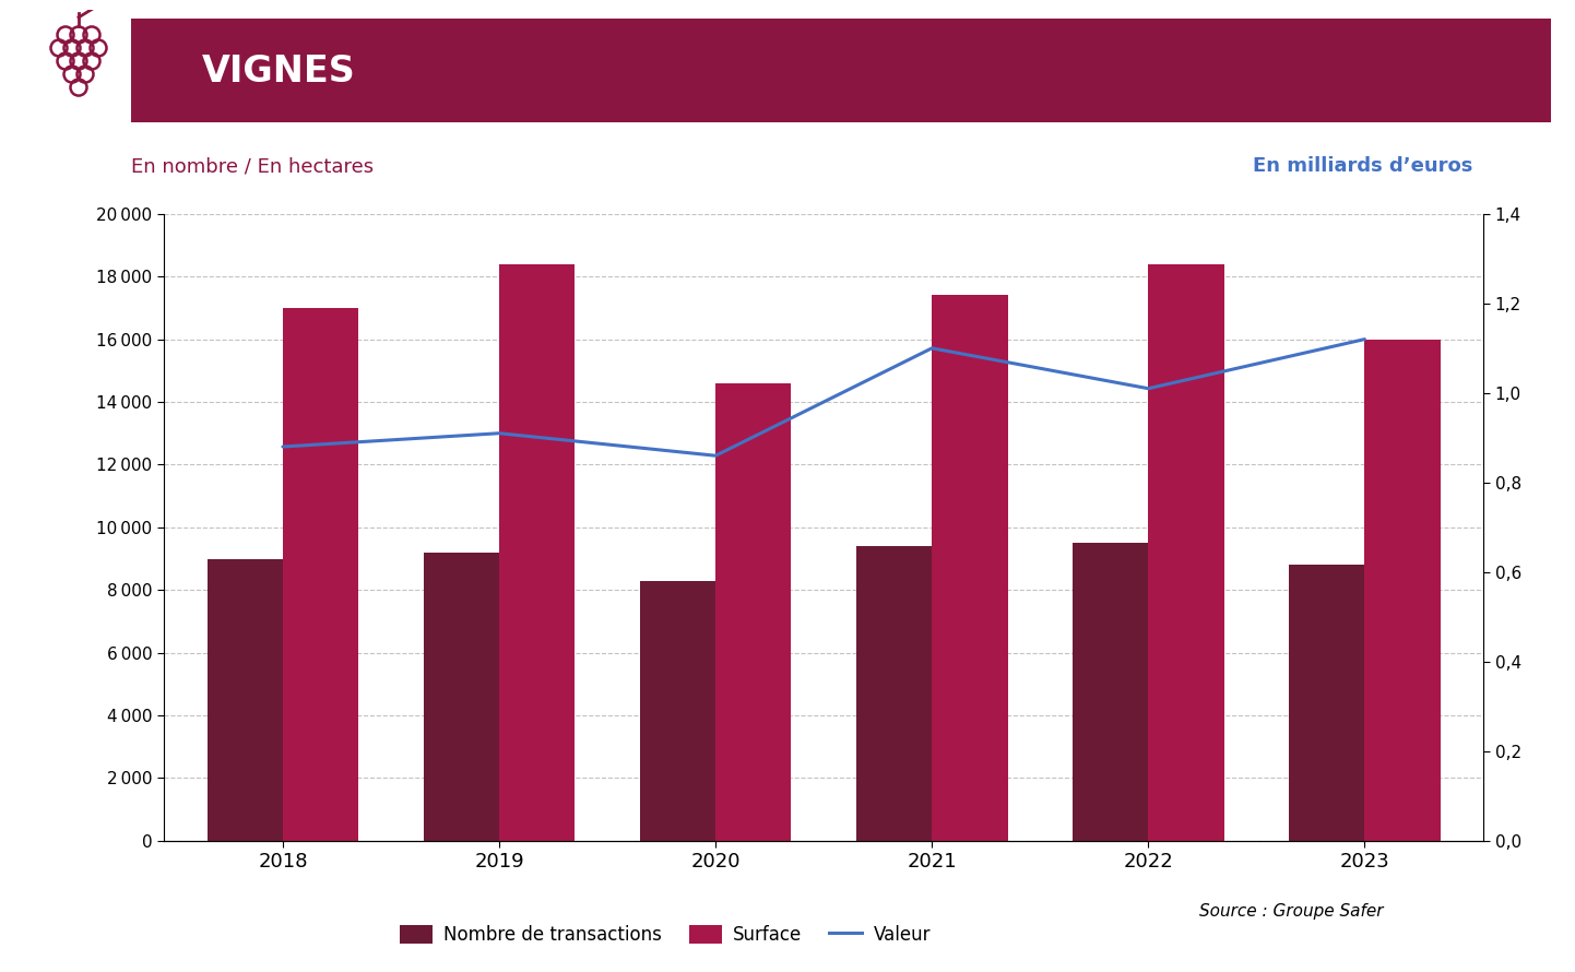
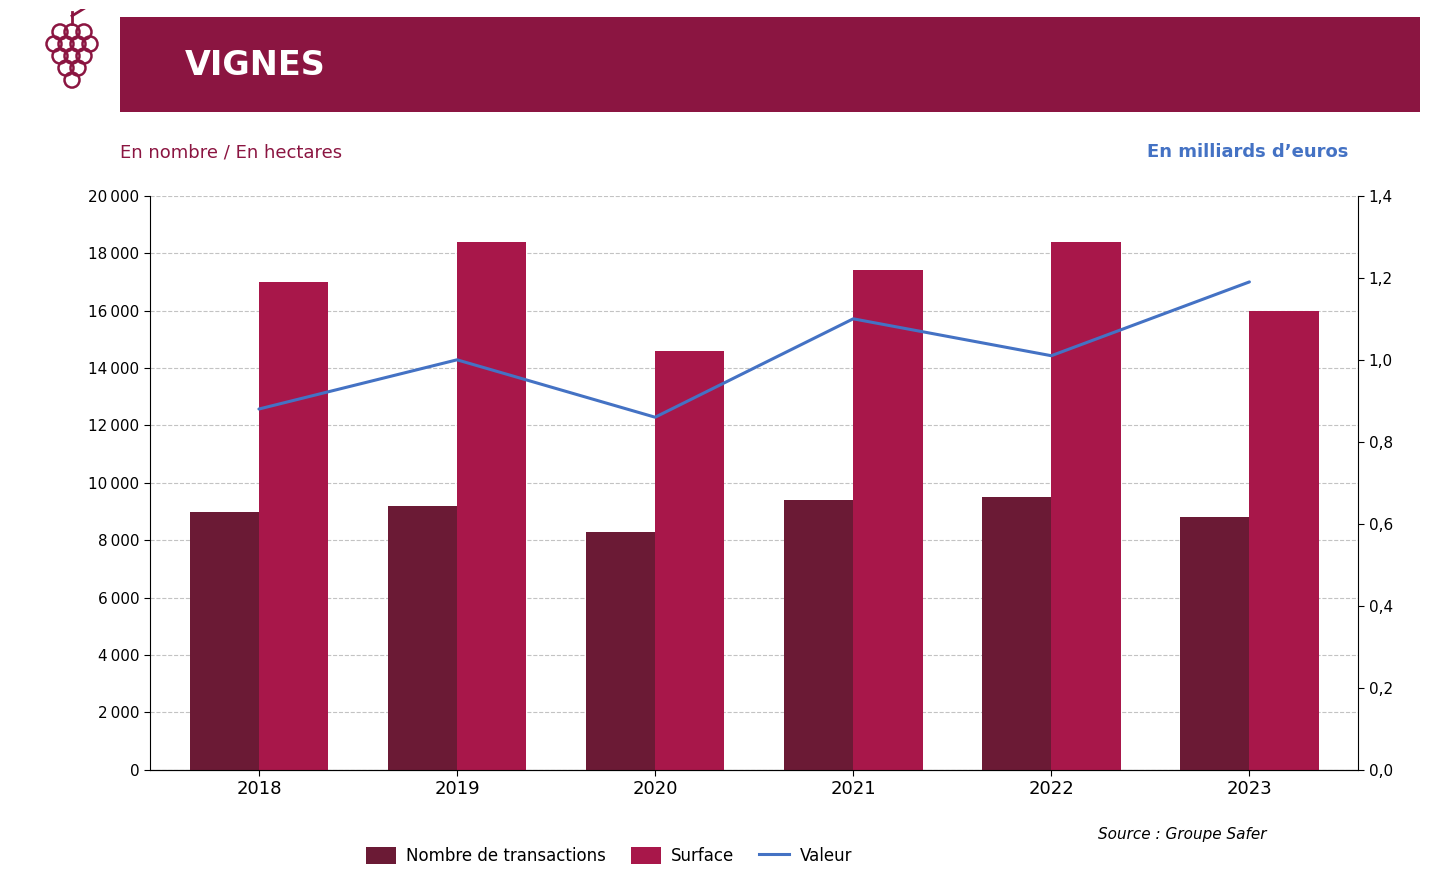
Valeur/2019: 0,91 -> 1,00
Valeur/2023: 1,12 -> 1,19
